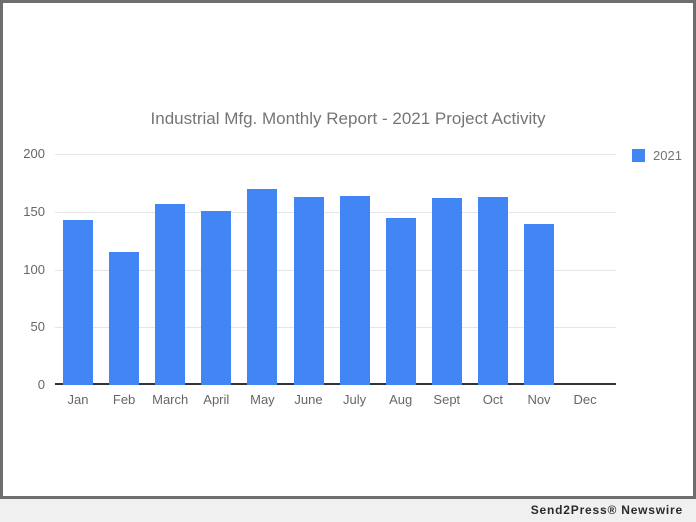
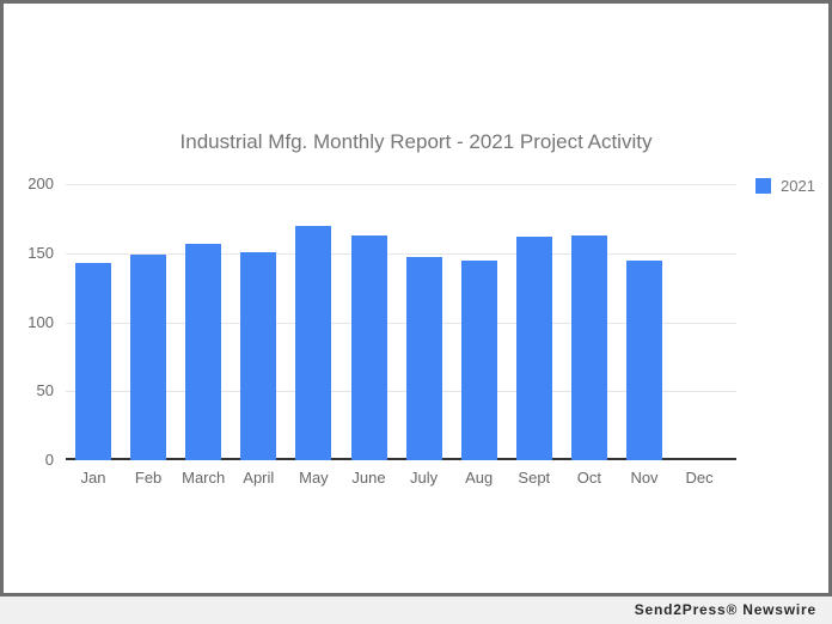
Feb: 115 -> 149
July: 164 -> 147
Nov: 139 -> 145
